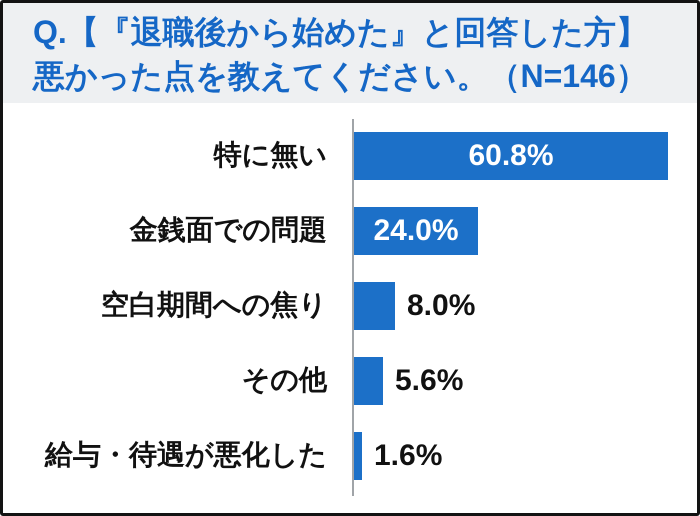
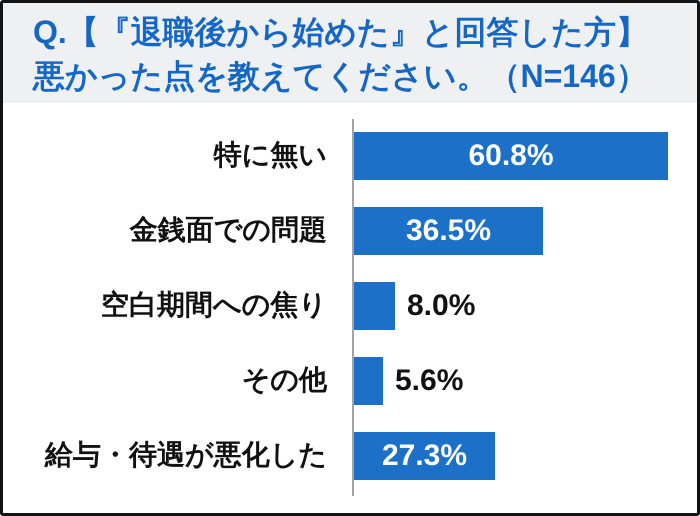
金銭面での問題: 24.0% -> 36.5%
給与・待遇が悪化した: 1.6% -> 27.3%
